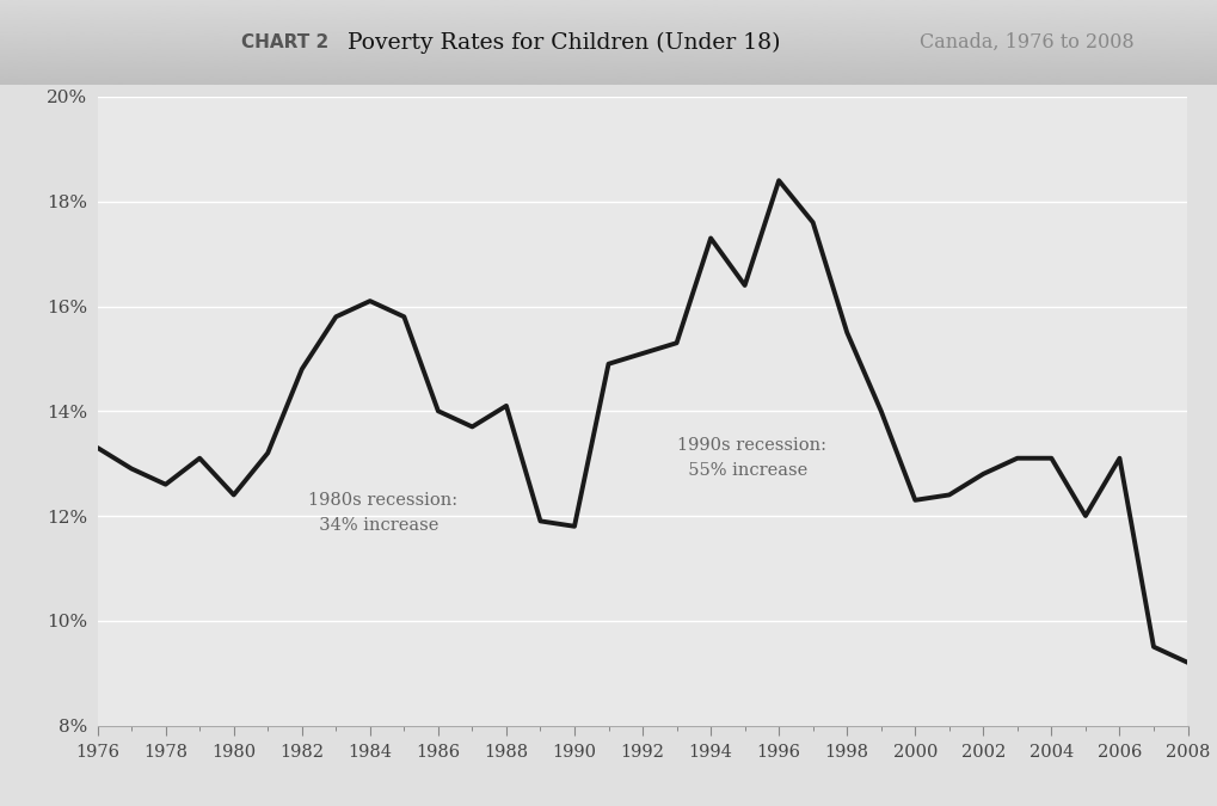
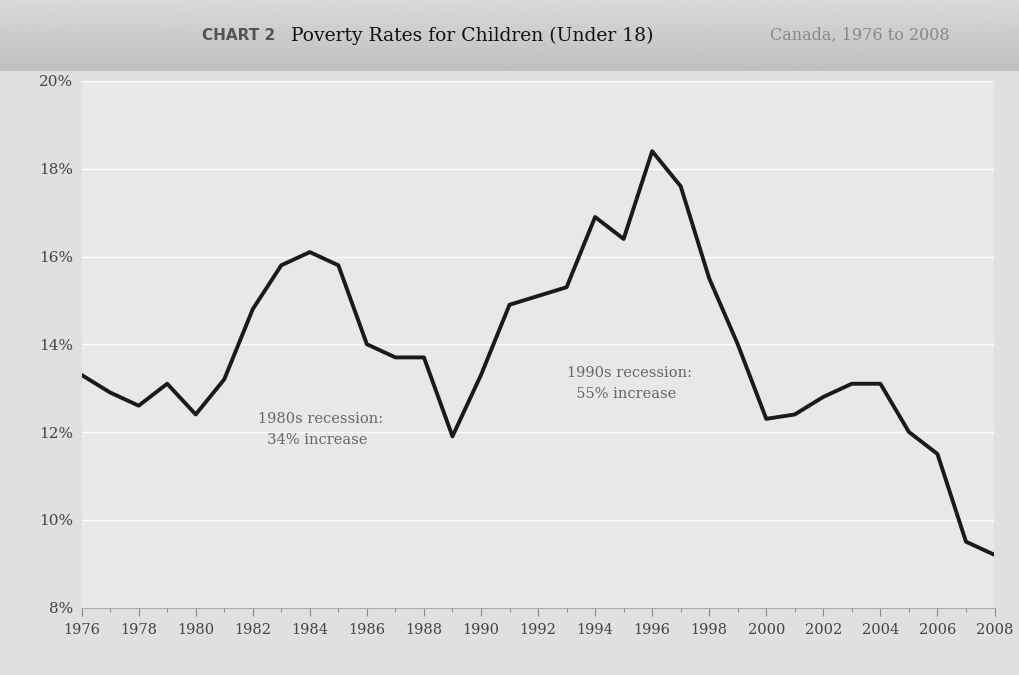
1988: 14.1% -> 13.7%
1990: 11.8% -> 13.3%
1994: 17.3% -> 16.9%
2006: 13.1% -> 11.5%
